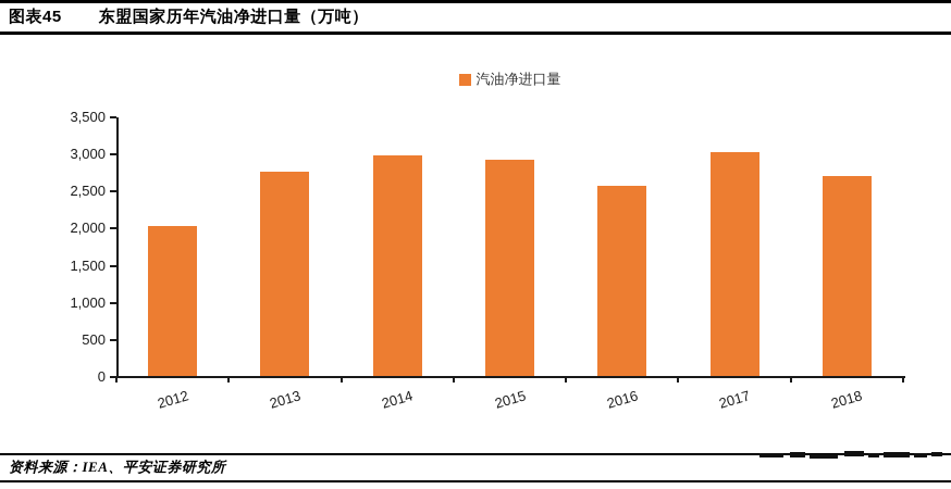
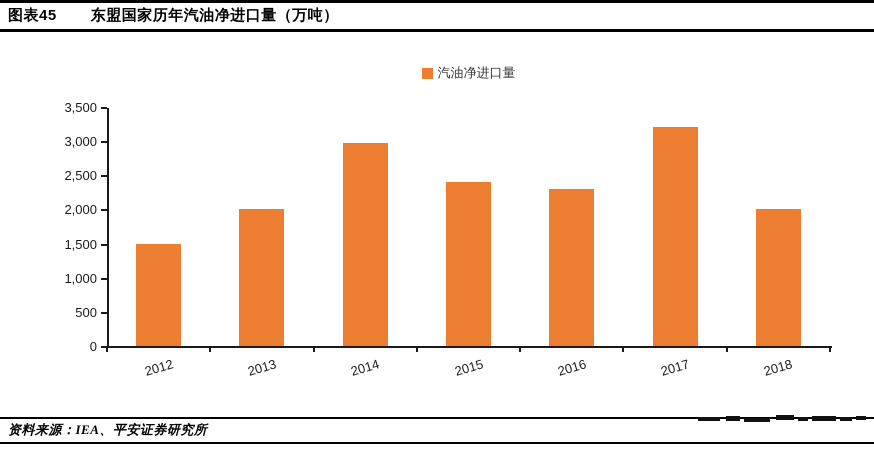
2012: 2000 -> 1500
2013: 2800 -> 2000
2015: 2900 -> 2400
2016: 2600 -> 2300
2017: 3000 -> 3200
2018: 2700 -> 2000
